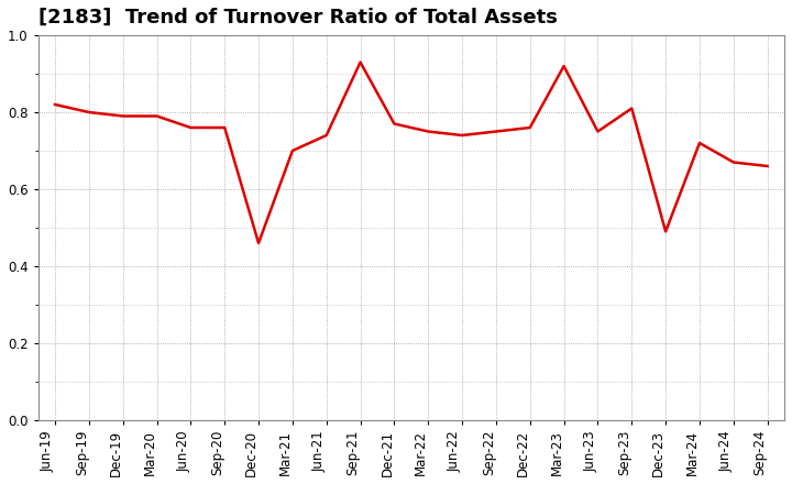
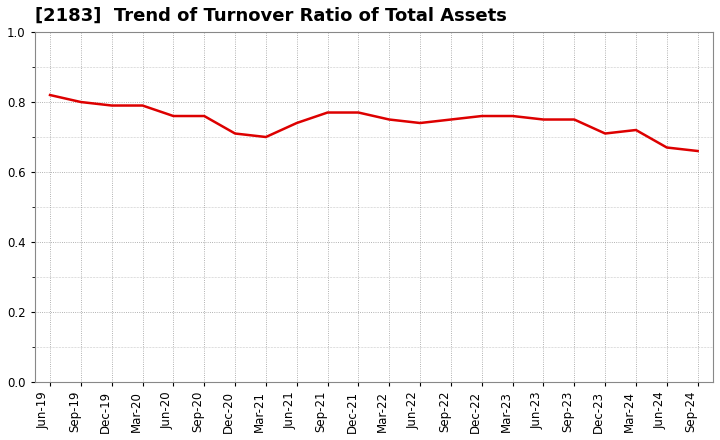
Dec-20: 0.46 -> 0.71
Sep-21: 0.93 -> 0.77
Mar-23: 0.92 -> 0.76
Sep-23: 0.81 -> 0.75
Dec-23: 0.49 -> 0.71
